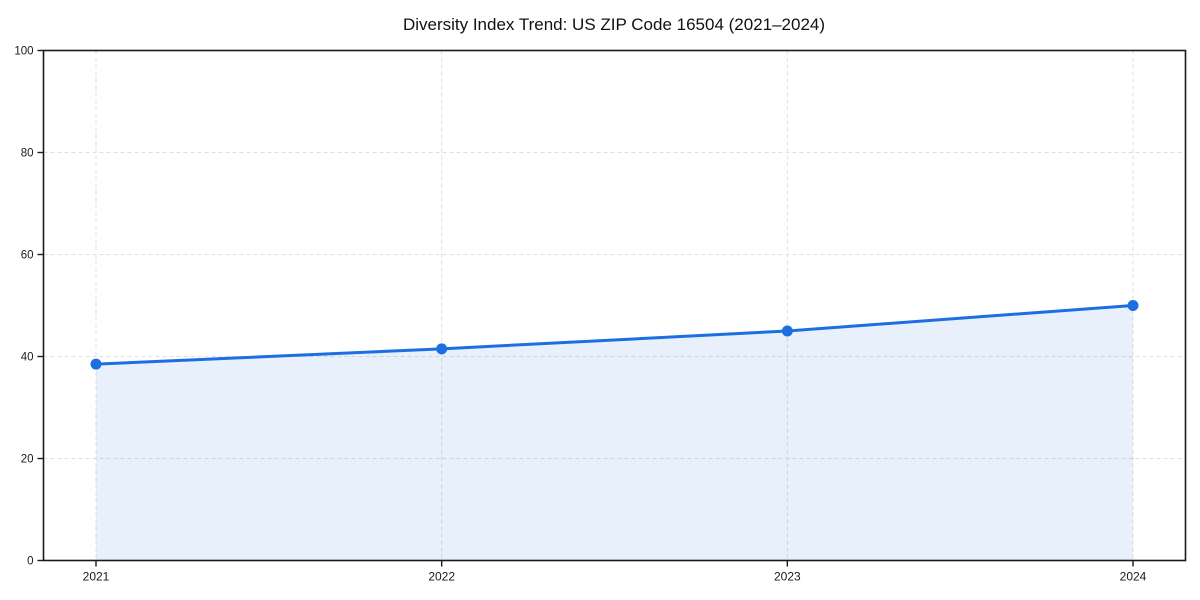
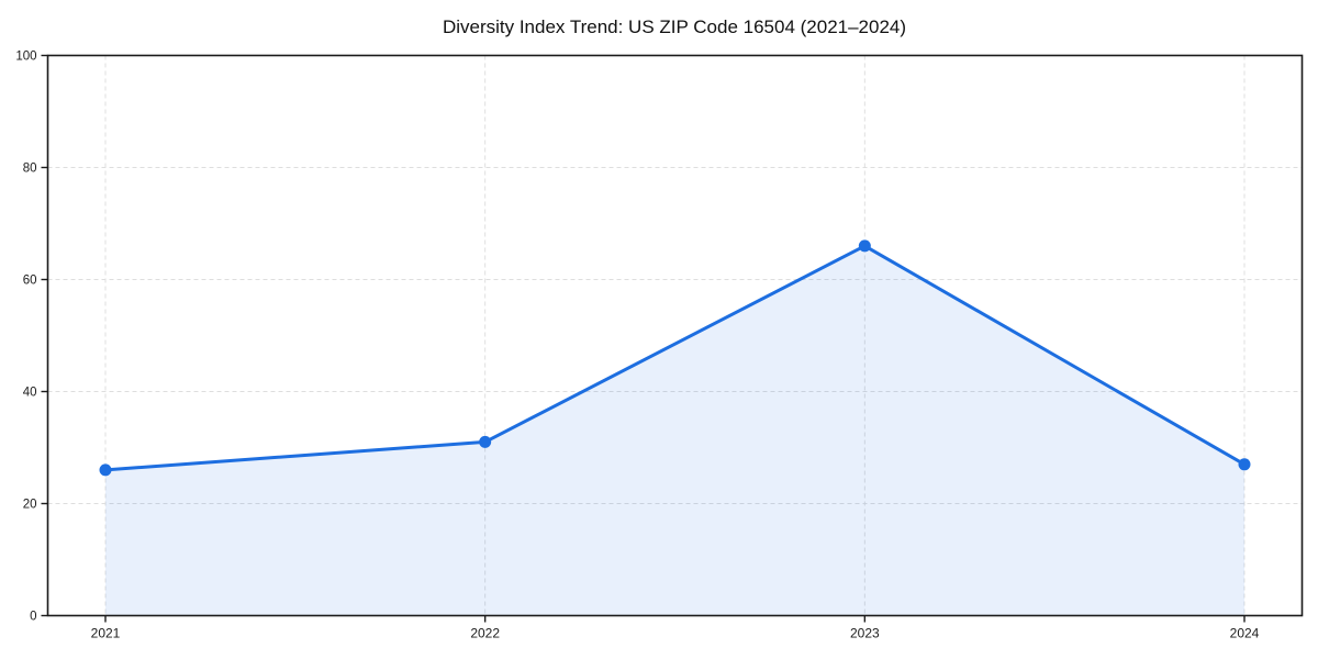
2021: 38 -> 26
2022: 42 -> 31
2023: 45 -> 66
2024: 50 -> 27
